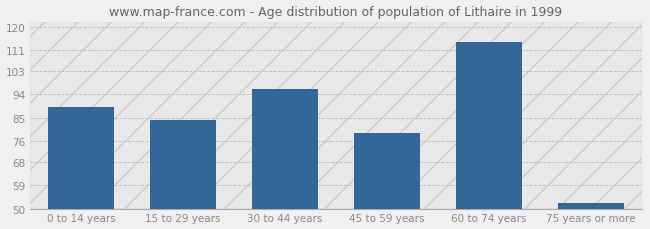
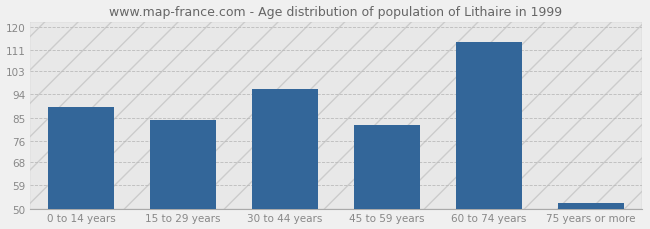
45 to 59 years: 79 -> 82
